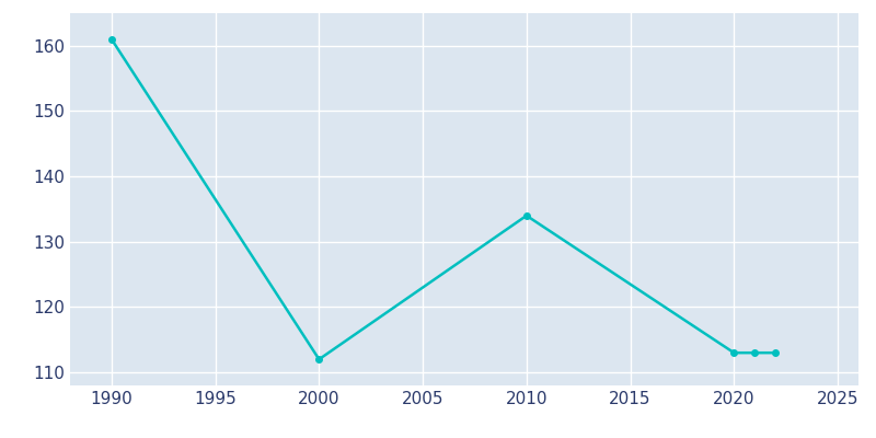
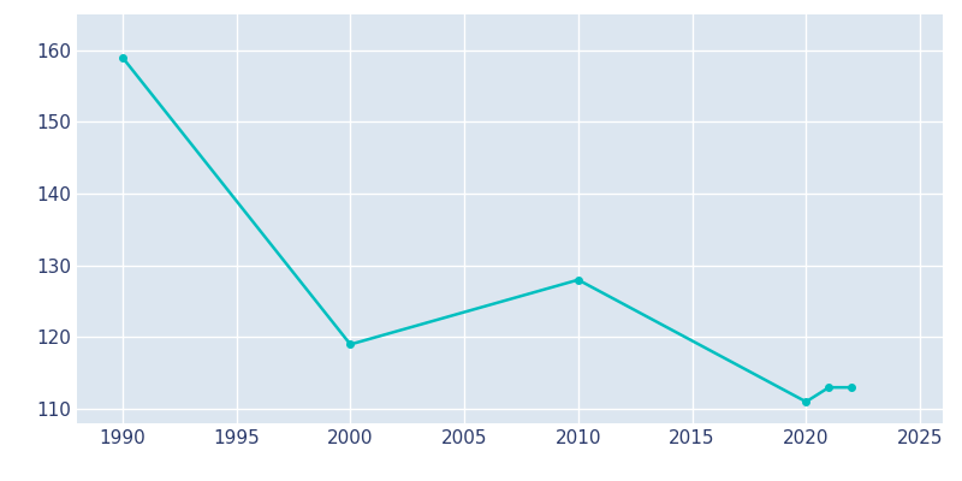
1990: 161 -> 159
2000: 112 -> 119
2010: 134 -> 128
2020: 113 -> 111
